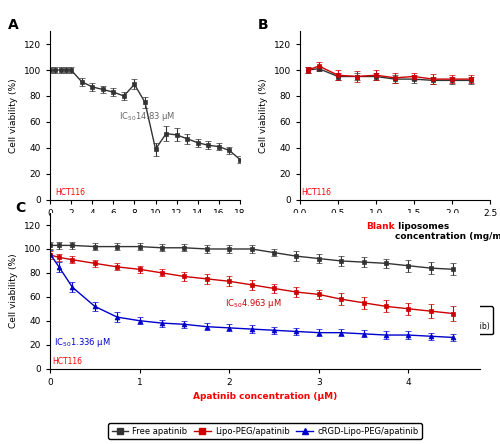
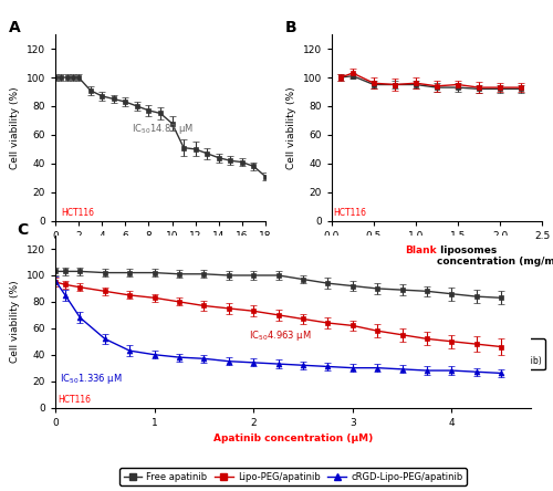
8: 89 -> 77
10: 39 -> 68
